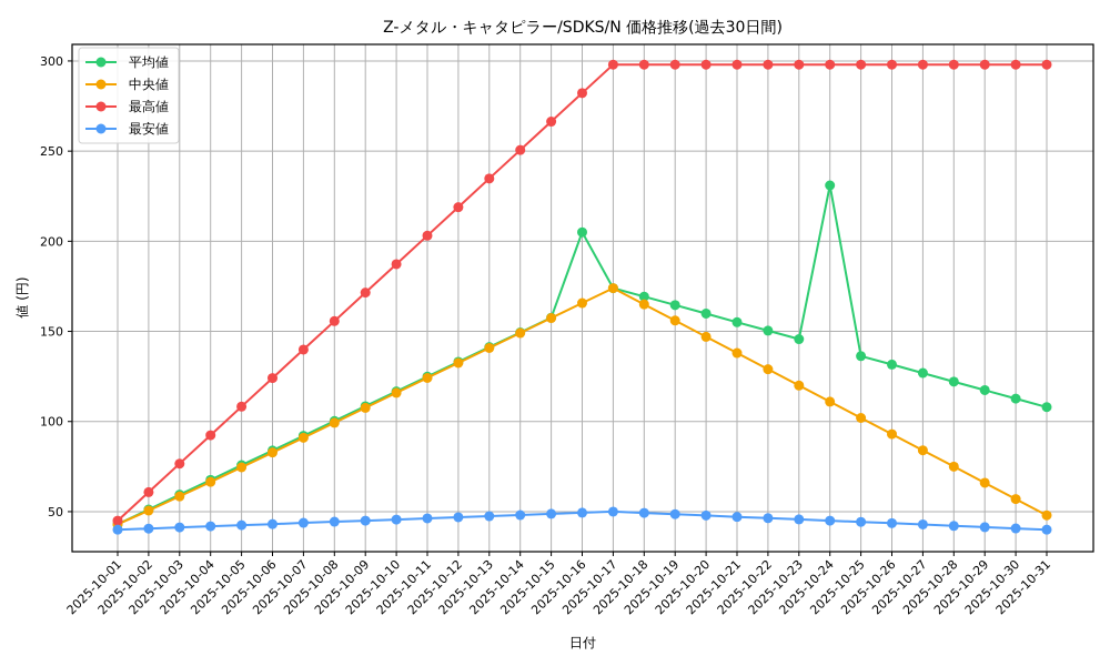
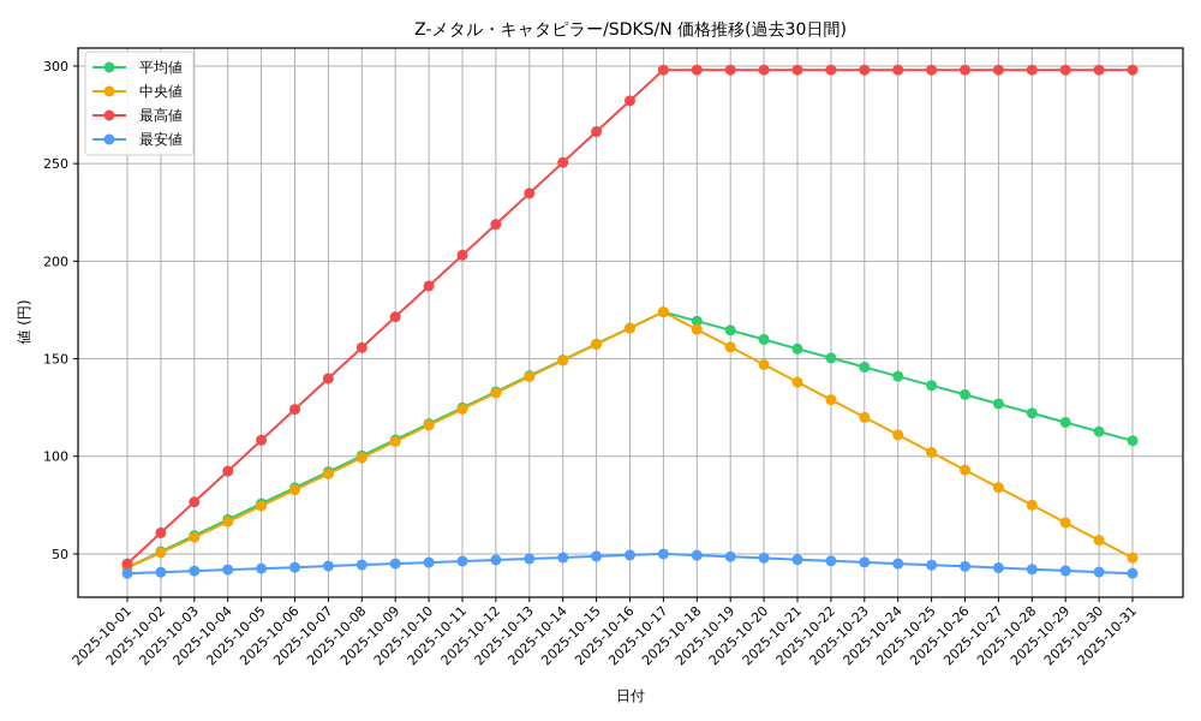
平均値/2025-10-16: 205 -> 166
平均値/2025-10-24: 231 -> 141
